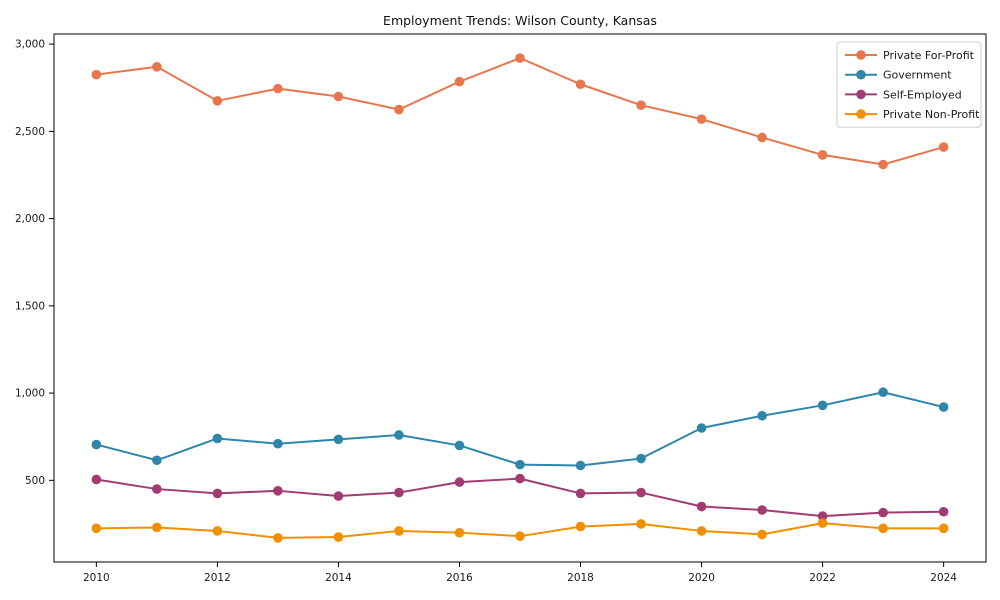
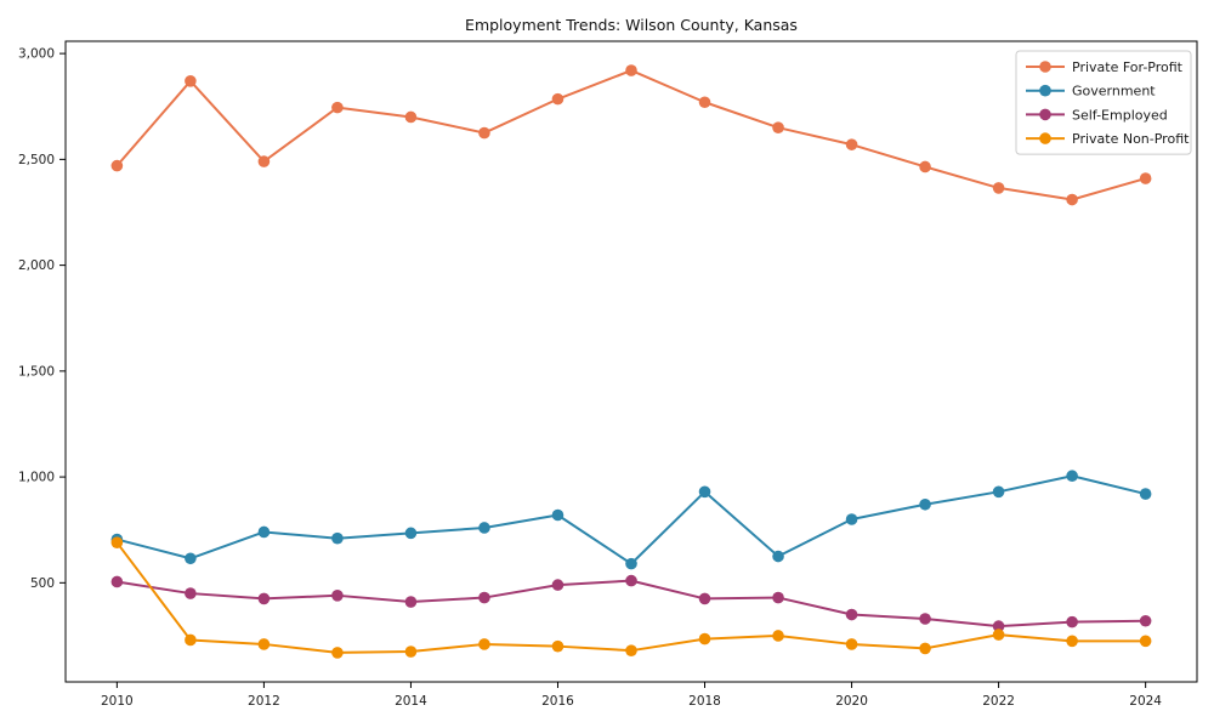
Private For-Profit/2010: 2820 -> 2470
Private Non-Profit/2010: 220 -> 690
Private For-Profit/2012: 2680 -> 2490
Government/2016: 700 -> 820
Government/2018: 580 -> 930
